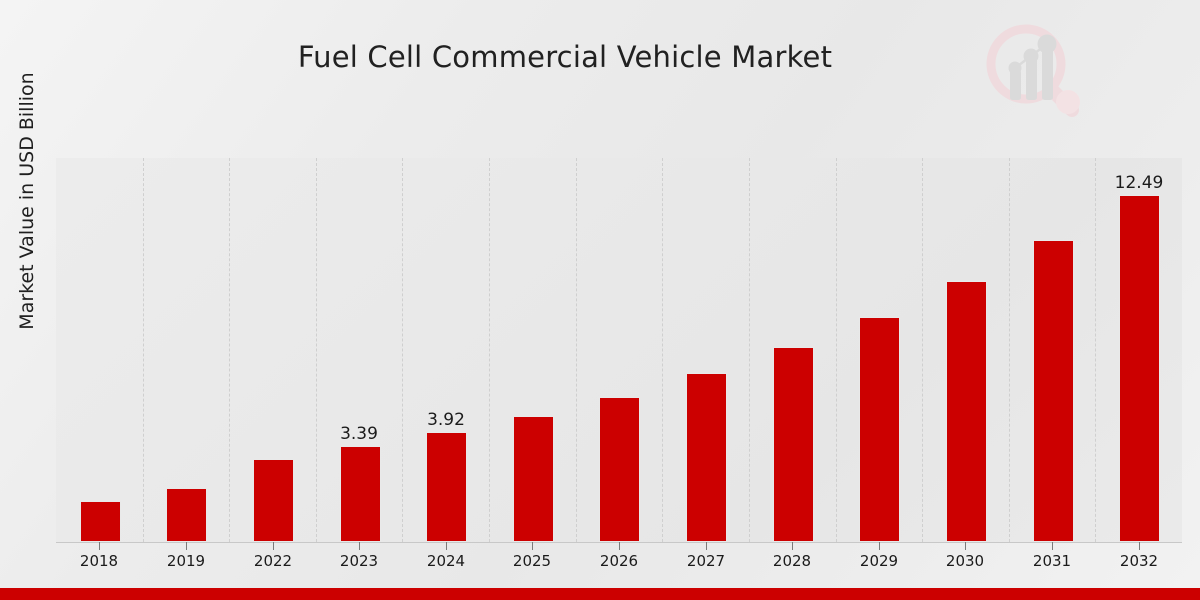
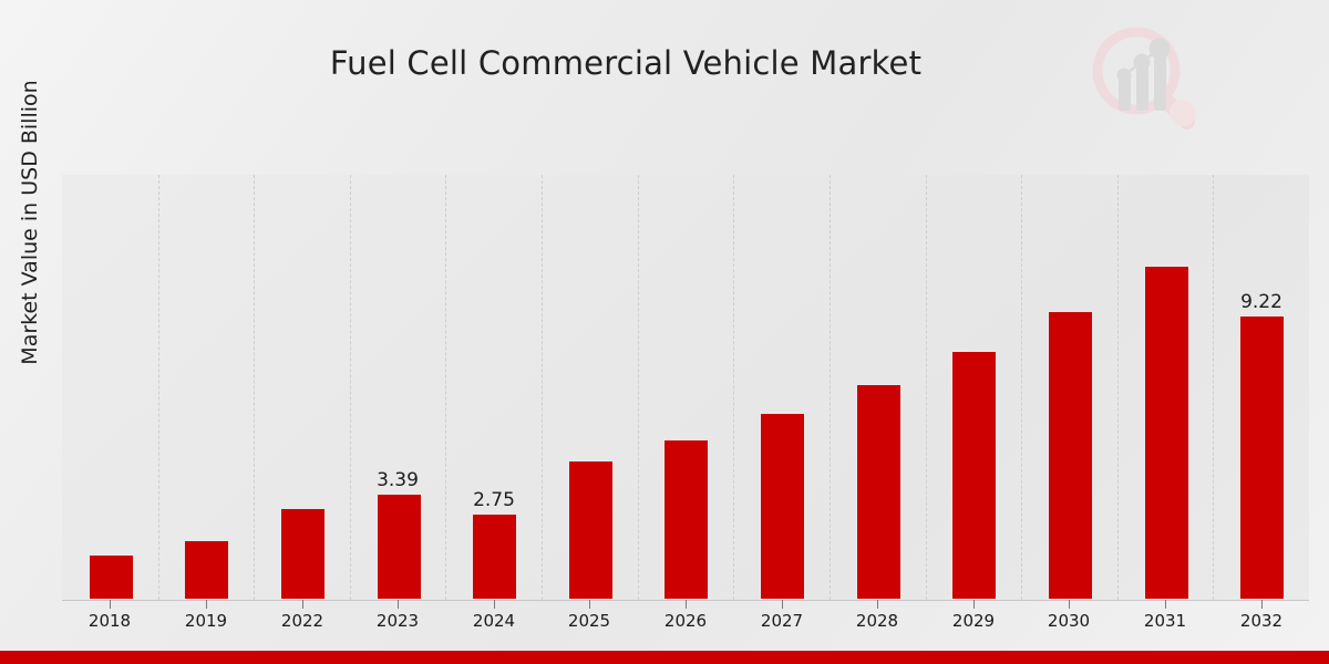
2024: 3.92 -> 2.75
2032: 12.49 -> 9.22
